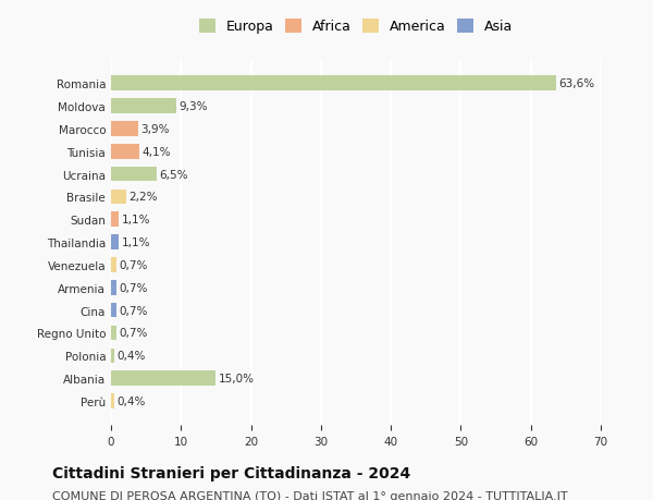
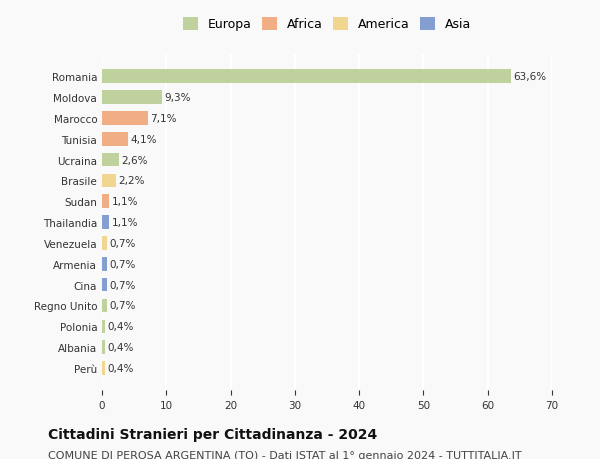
Marocco: 3,9% -> 7,1%
Ucraina: 6,5% -> 2,6%
Albania: 15,0% -> 0,4%
